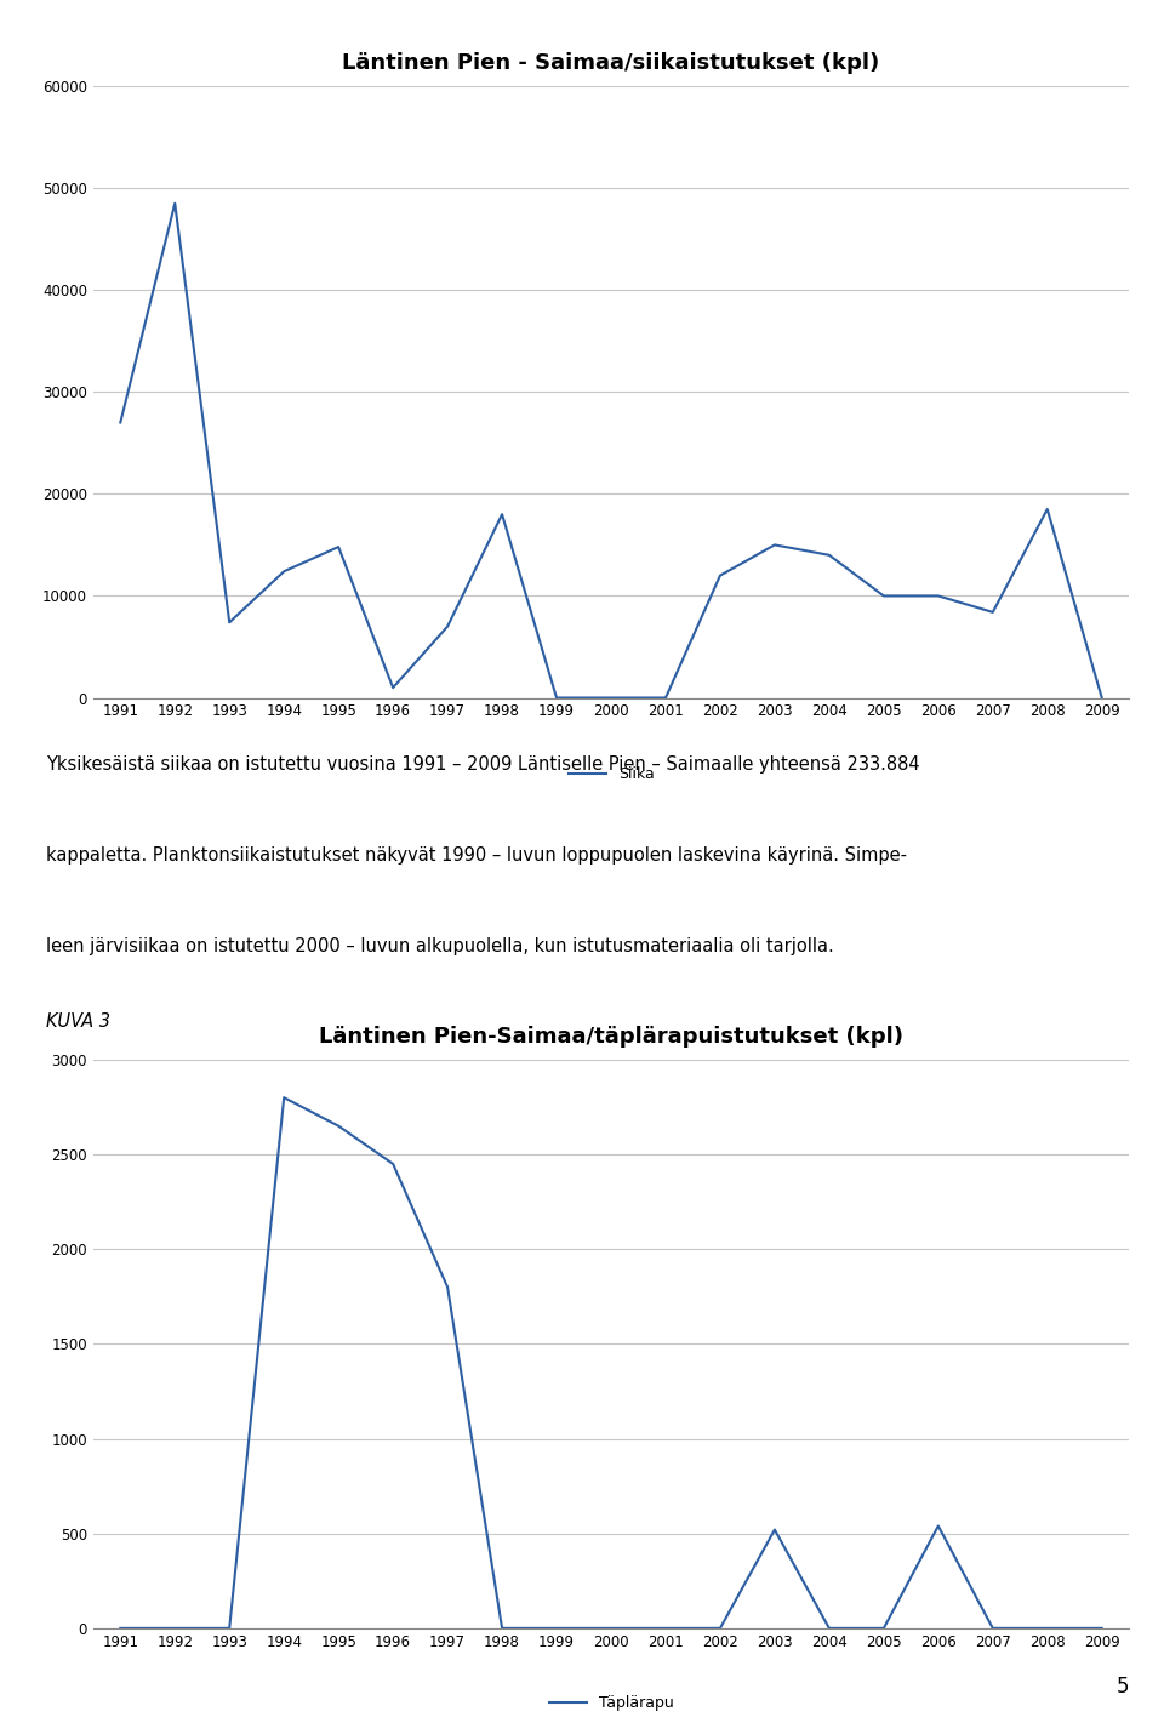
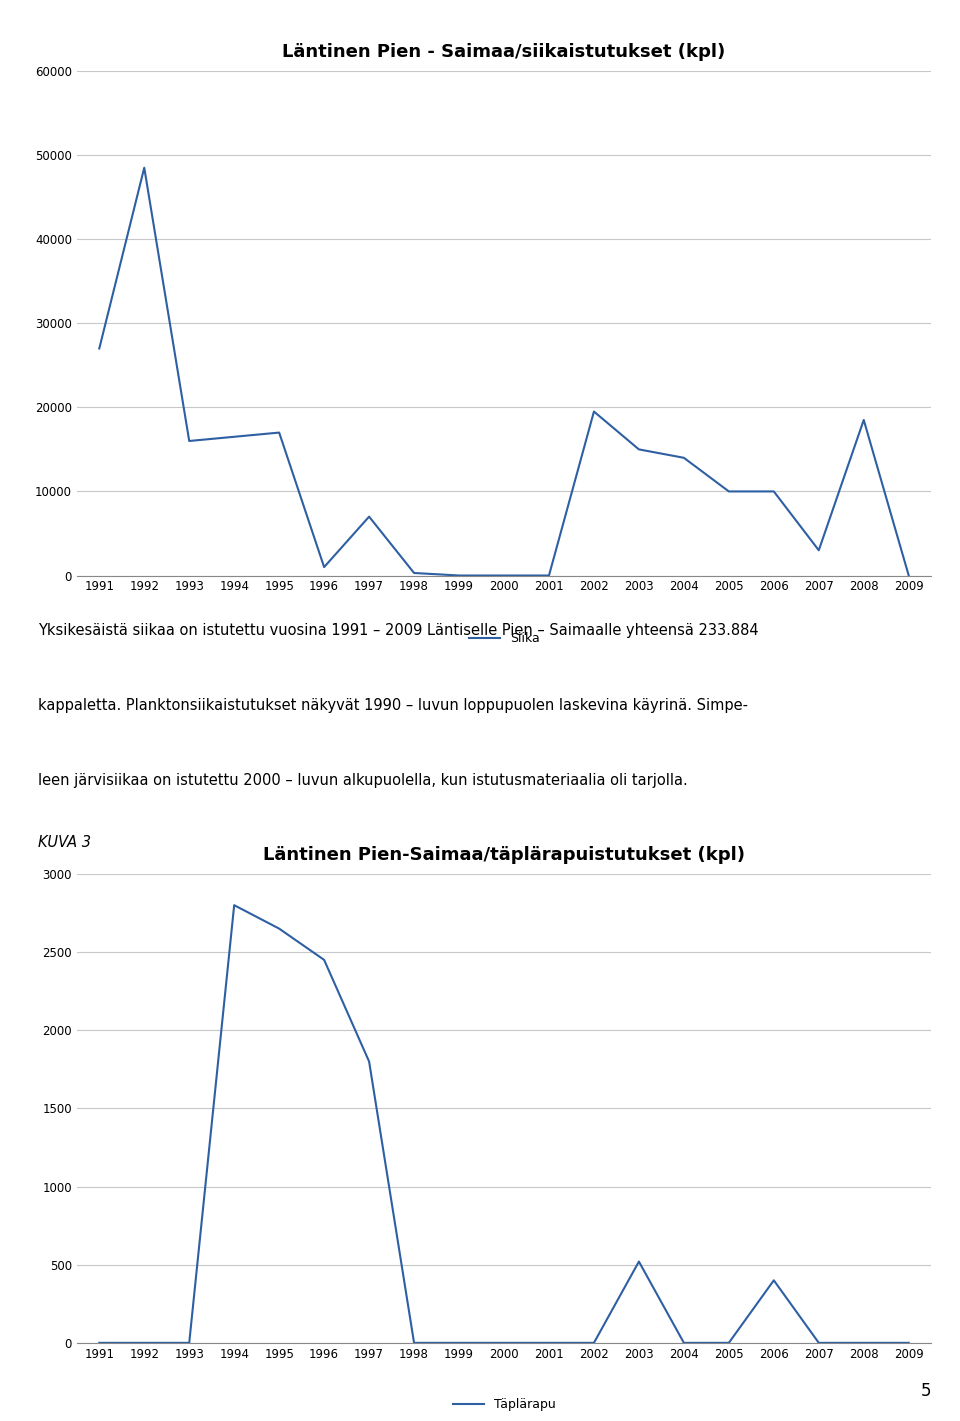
Läntinen Pien - Saimaa/siikaistutukset (kpl)/1993: 7400 -> 16000
Läntinen Pien - Saimaa/siikaistutukset (kpl)/1994: 12400 -> 16500
Läntinen Pien - Saimaa/siikaistutukset (kpl)/1995: 14800 -> 17000
Läntinen Pien - Saimaa/siikaistutukset (kpl)/1998: 18000 -> 300
Läntinen Pien - Saimaa/siikaistutukset (kpl)/2002: 12000 -> 19500
Läntinen Pien - Saimaa/siikaistutukset (kpl)/2007: 8400 -> 3000
Läntinen Pien-Saimaa/täplärapuistutukset (kpl)/2006: 540 -> 400
